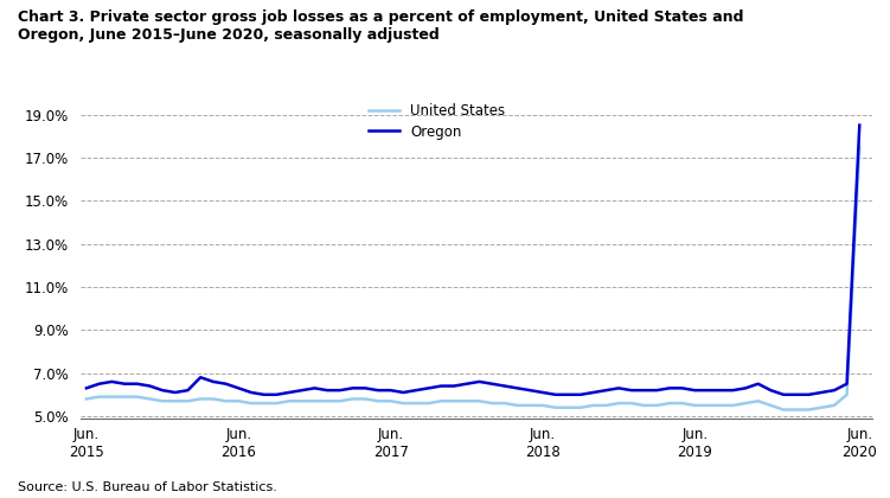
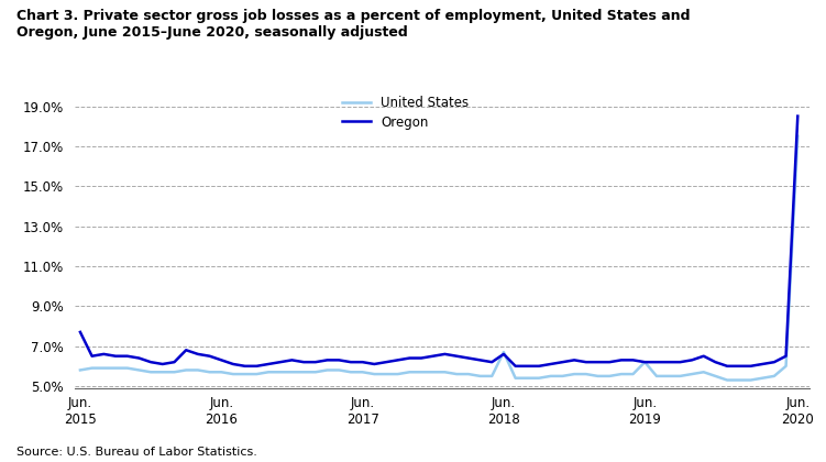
Oregon/Jun. 2015: 6.3% -> 7.7%
Oregon/Jun. 2018: 6.1% -> 6.6%
United States/Jun. 2018: 5.5% -> 6.7%
United States/Jun. 2019: 5.5% -> 6.2%
